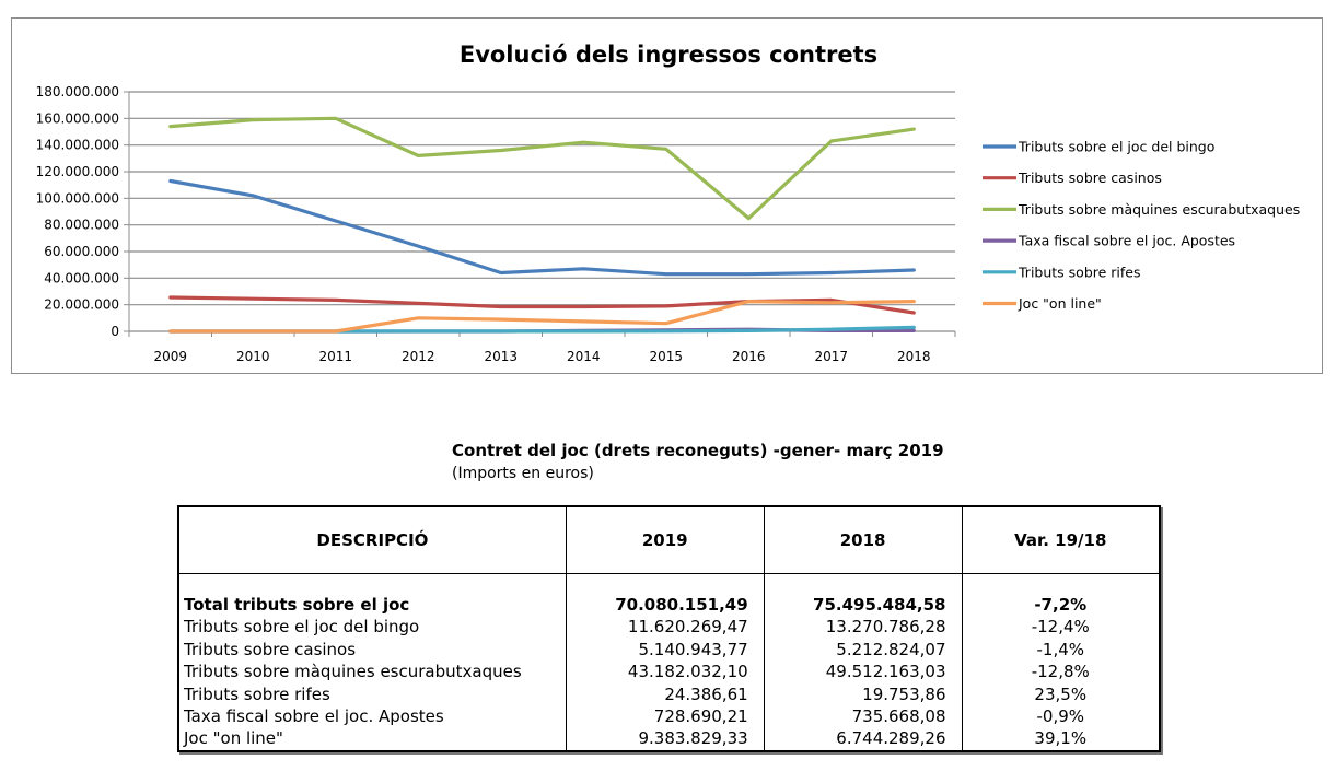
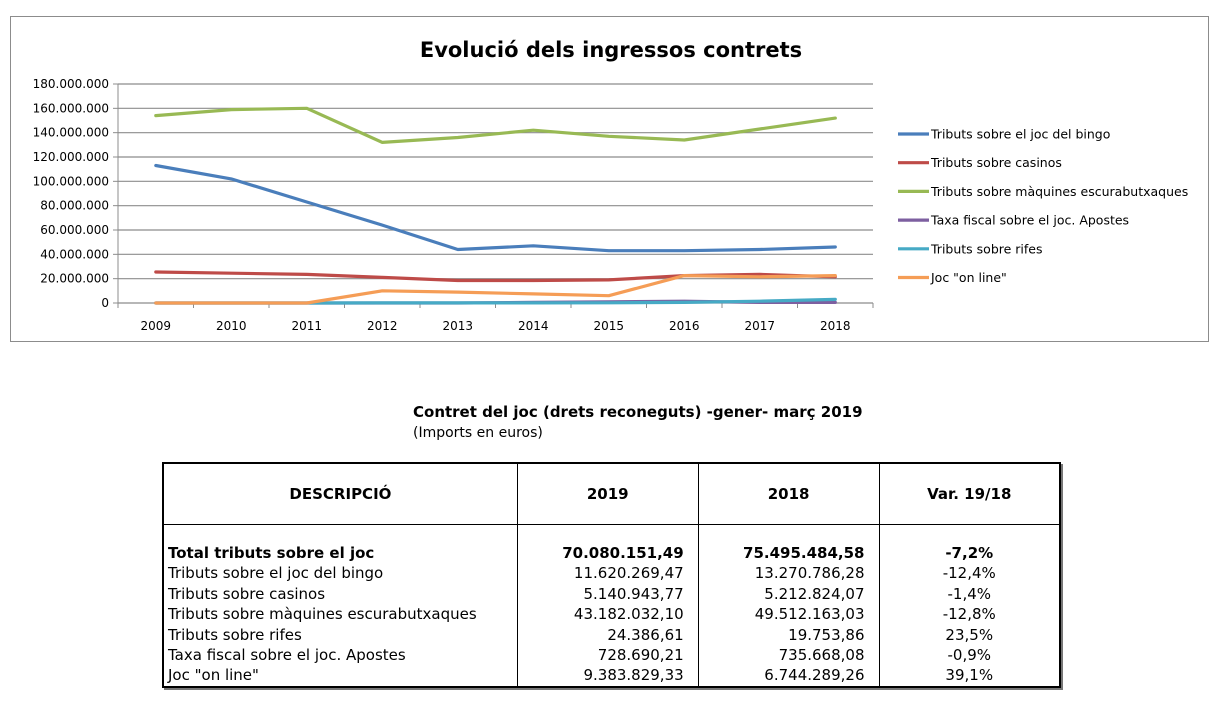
Tributs sobre màquines escurabutxaques/2016: 85000000 -> 134000000
Tributs sobre casinos/2018: 14000000 -> 22000000
